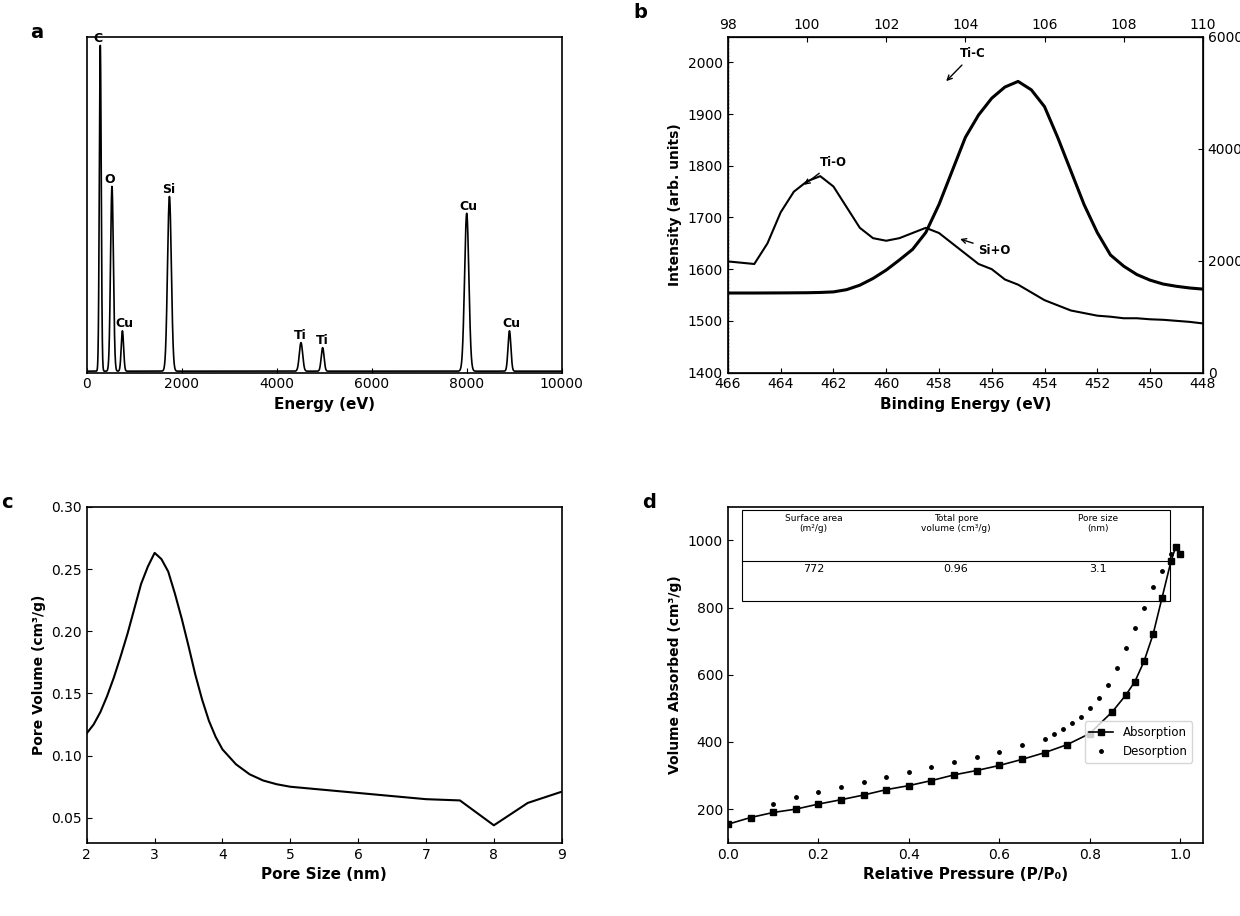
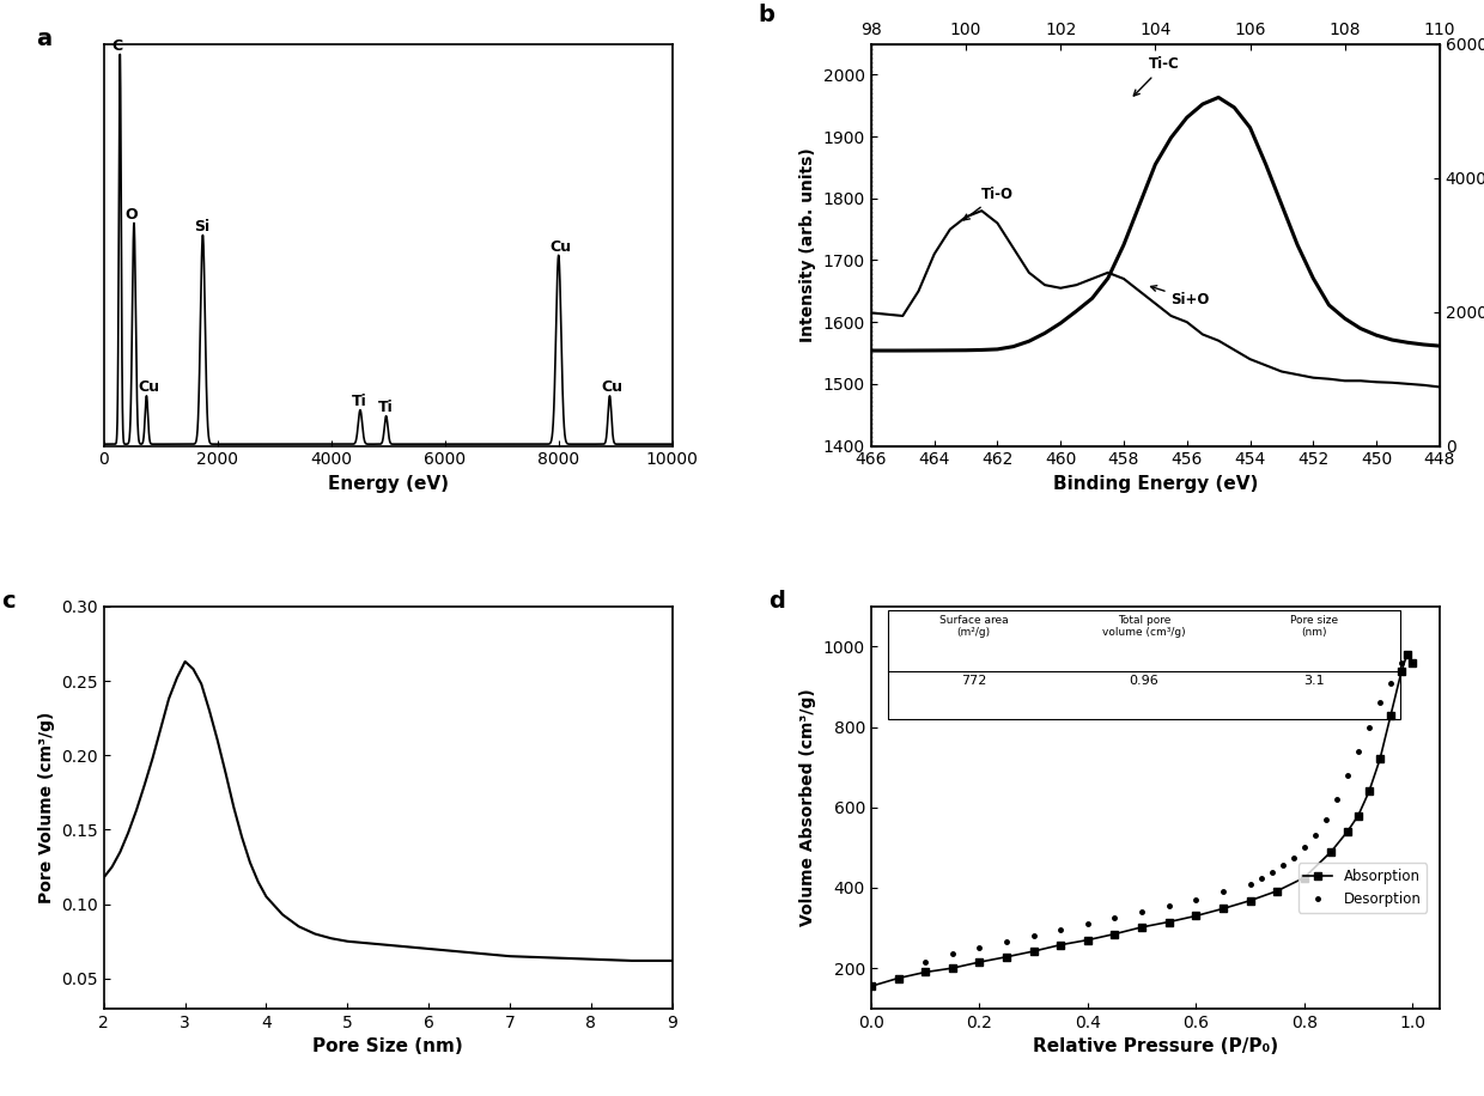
8: 0.044 -> 0.063
9: 0.071 -> 0.062
